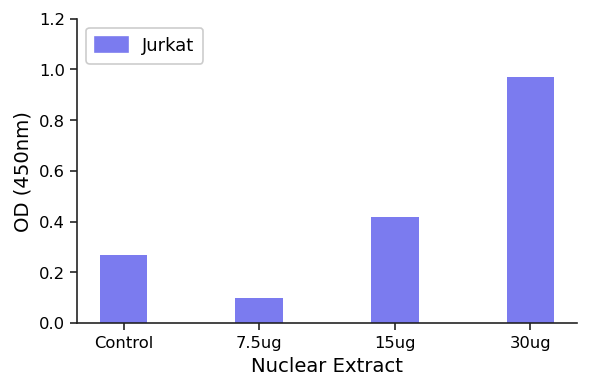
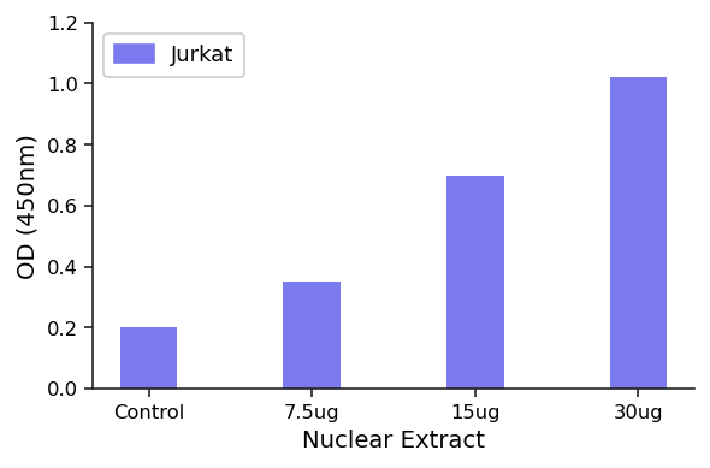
Control: 0.27 -> 0.20
7.5ug: 0.10 -> 0.35
15ug: 0.42 -> 0.70
30ug: 0.97 -> 1.02
